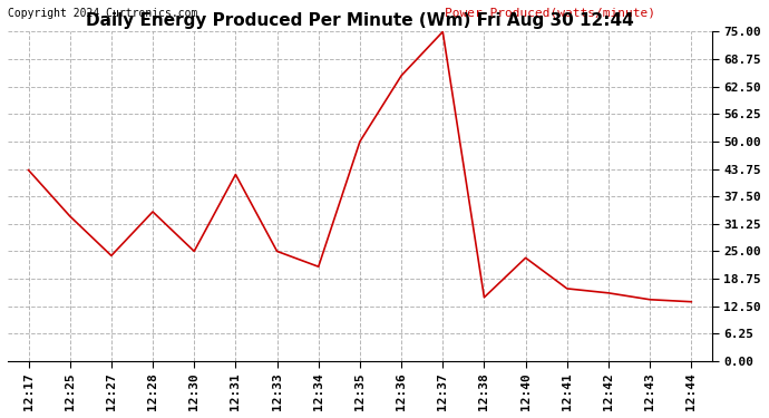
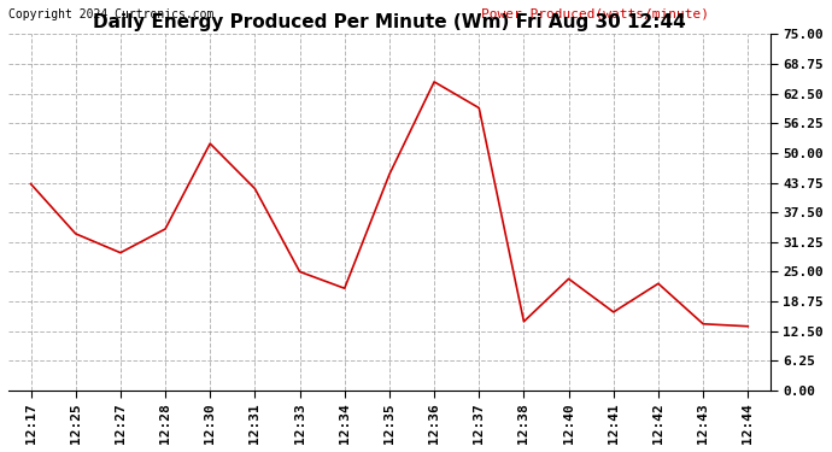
12:27: 24.0 -> 29.0
12:30: 25.0 -> 52.0
12:35: 50.0 -> 45.5
12:37: 75.0 -> 59.5
12:42: 15.5 -> 22.5
